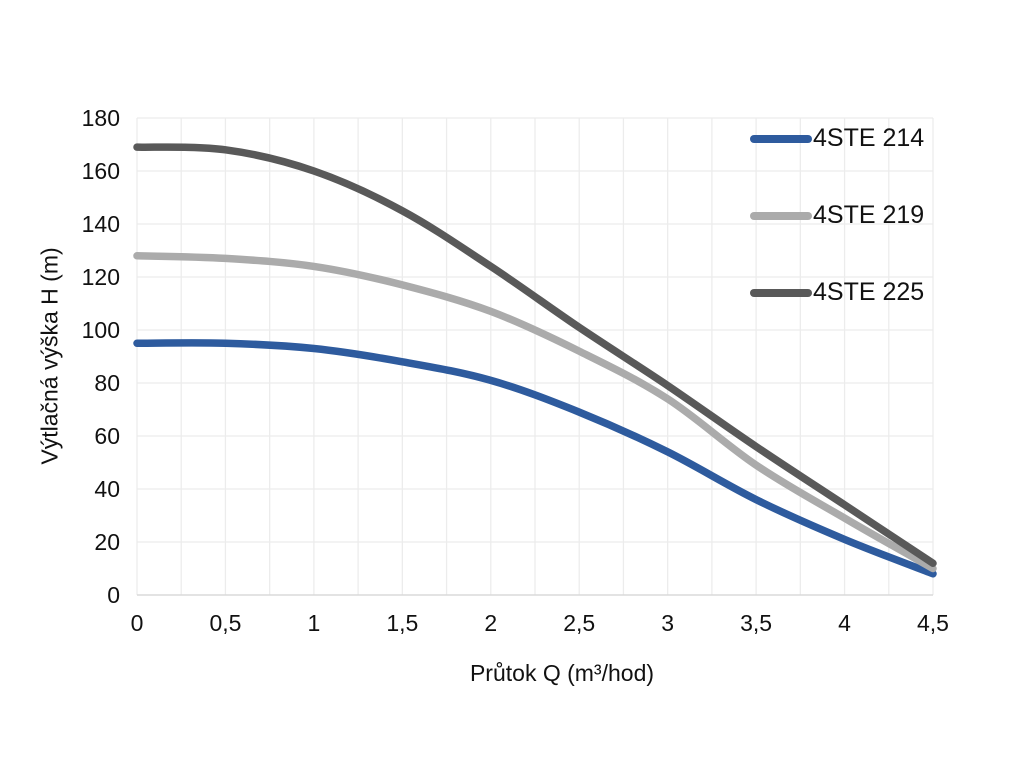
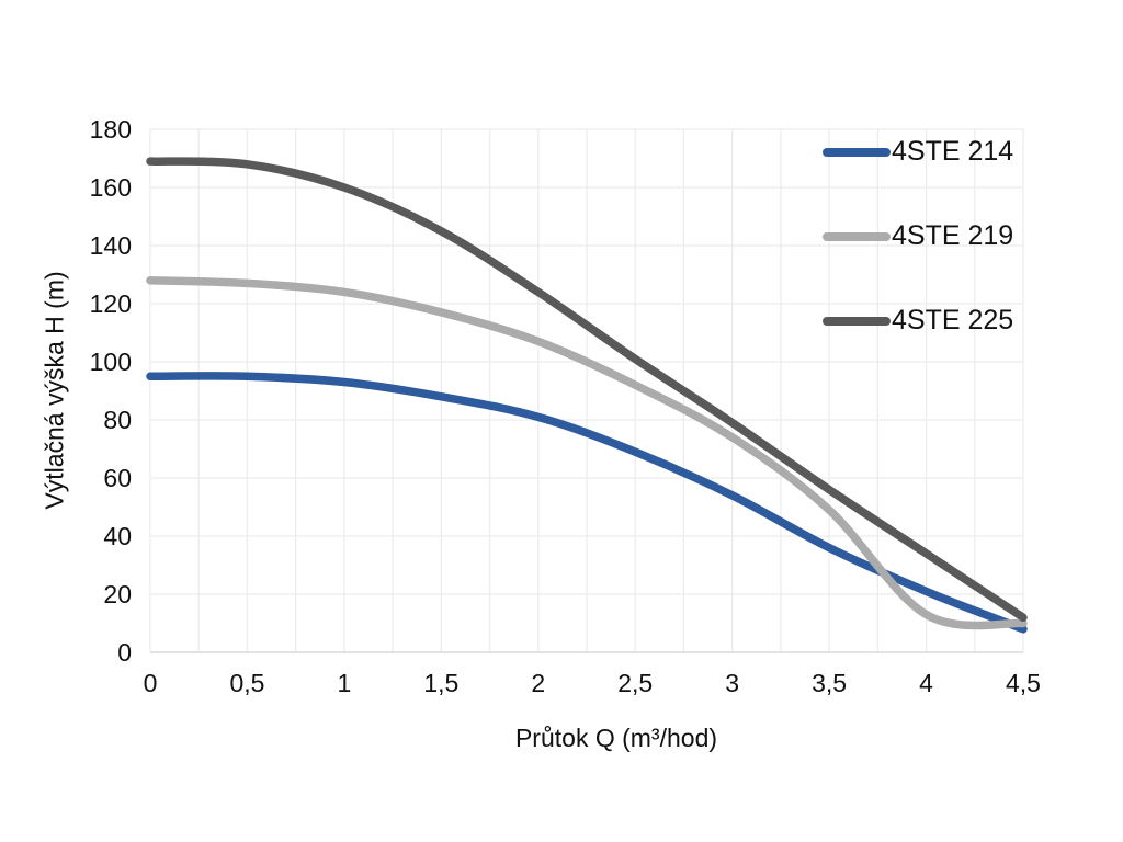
4STE 219/4: 29 -> 13
